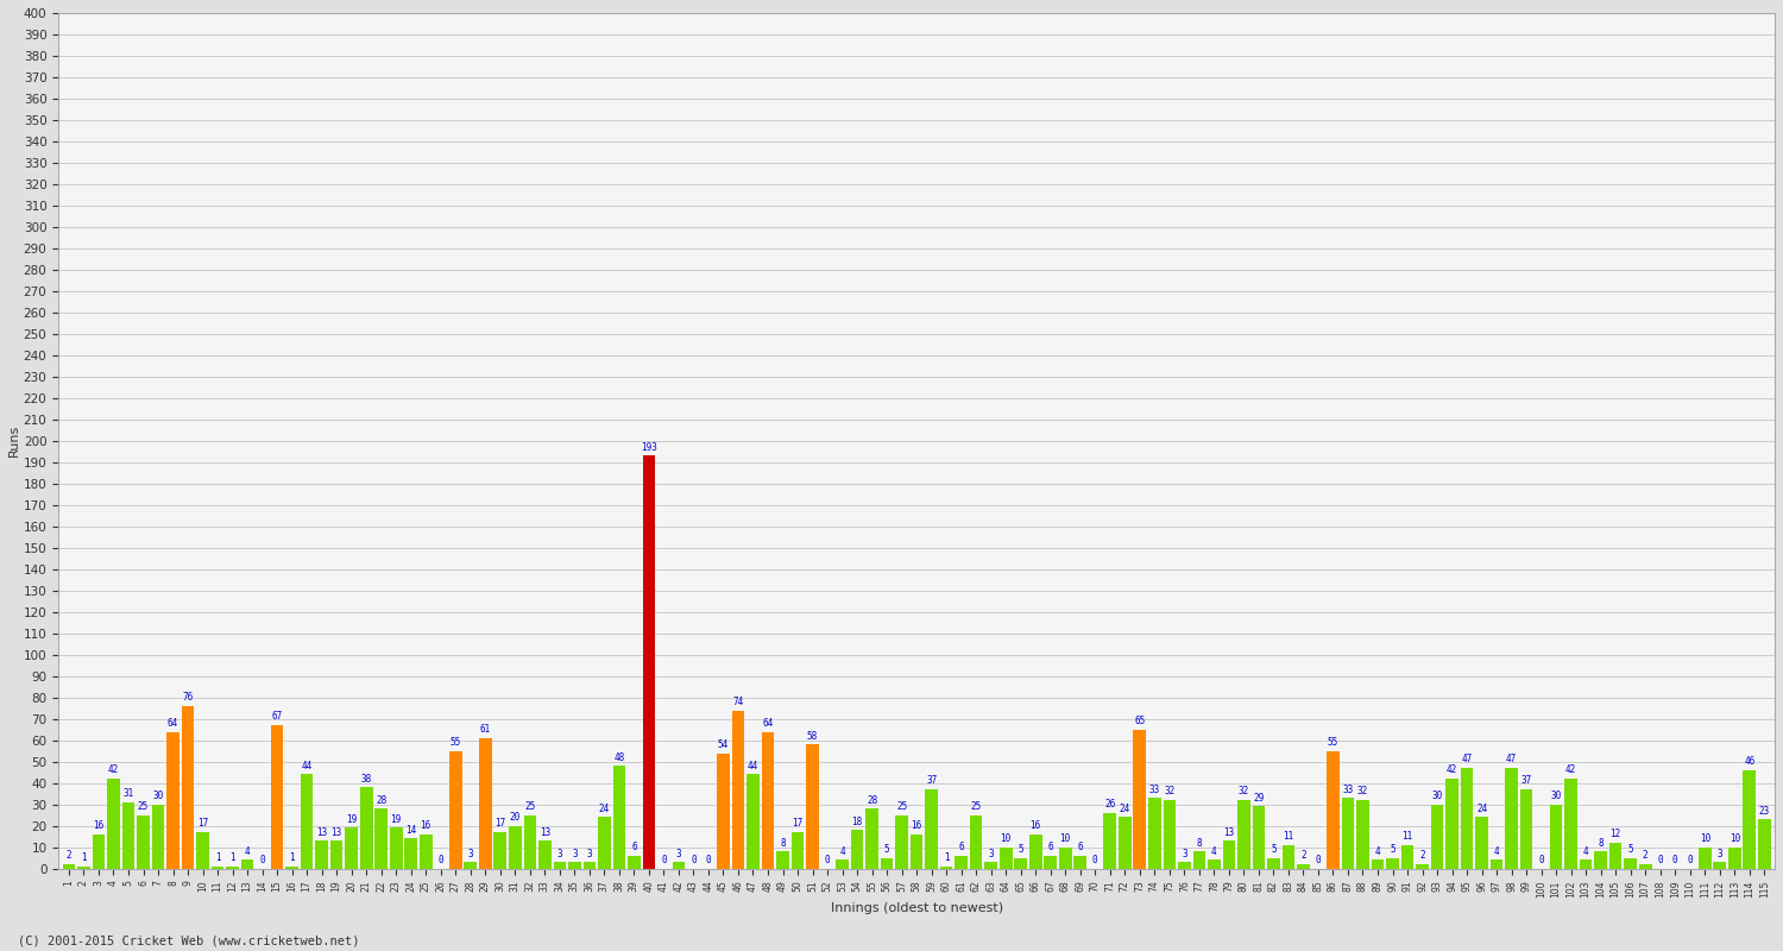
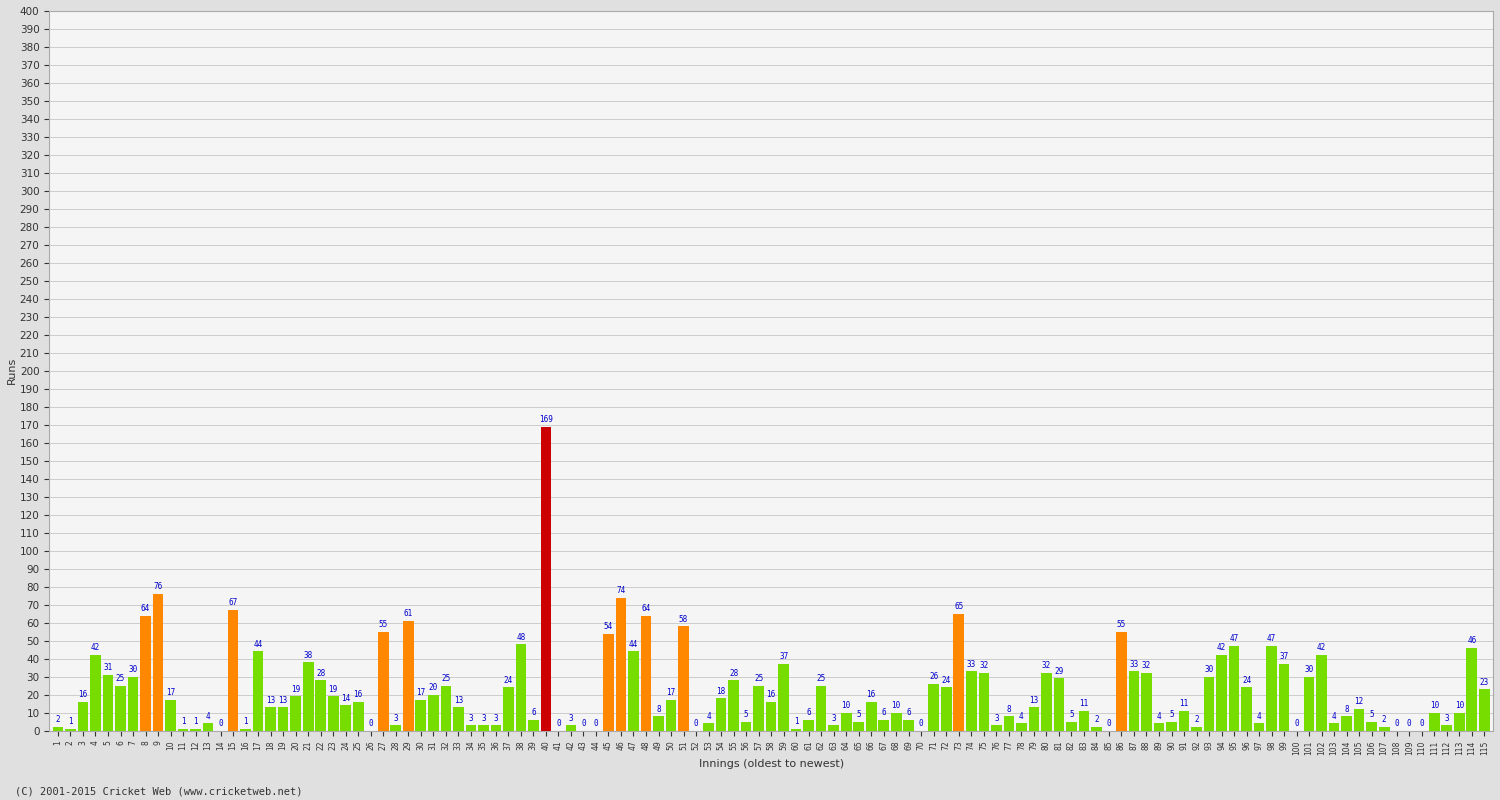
40: 193 -> 169
